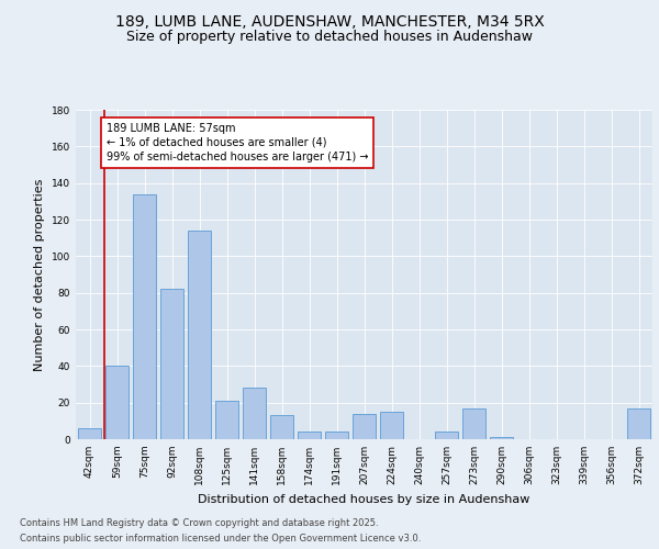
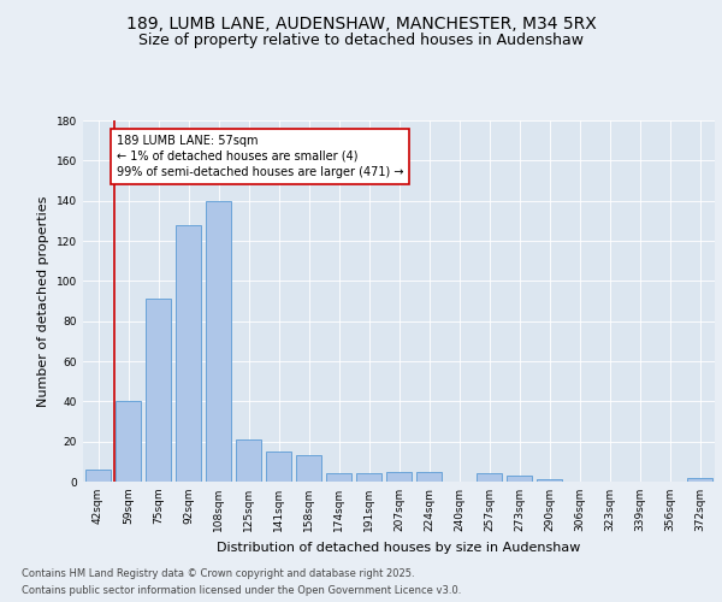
75sqm: 134 -> 91
92sqm: 82 -> 128
108sqm: 114 -> 140
141sqm: 28 -> 15
207sqm: 14 -> 5
224sqm: 15 -> 5
273sqm: 17 -> 3
372sqm: 17 -> 2
